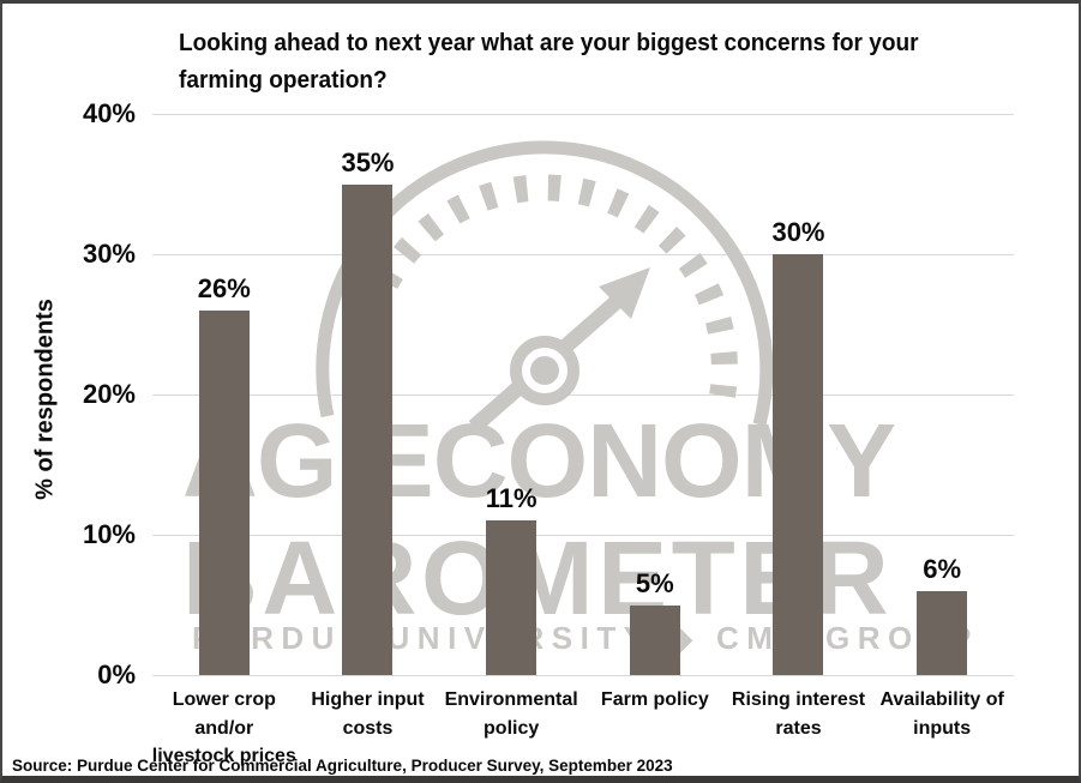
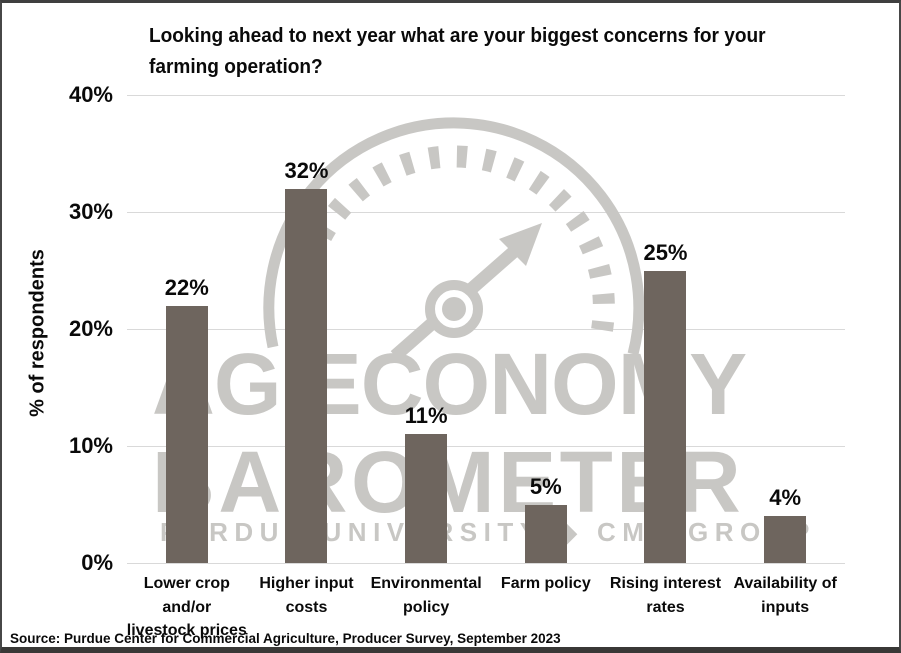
Lower crop and/or livestock prices: 26% -> 22%
Higher input costs: 35% -> 32%
Rising interest rates: 30% -> 25%
Availability of inputs: 6% -> 4%
